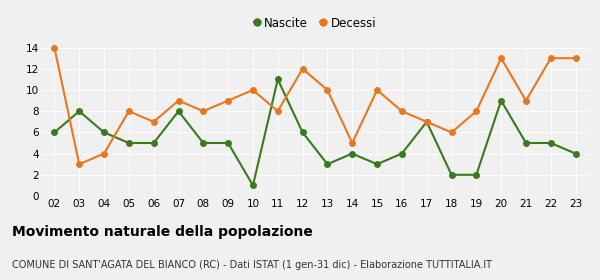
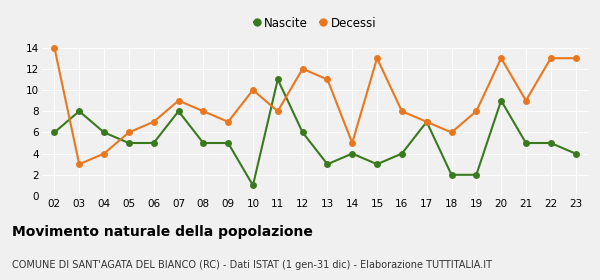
Decessi/05: 8 -> 6
Decessi/09: 9 -> 7
Decessi/13: 10 -> 11
Decessi/15: 10 -> 13
